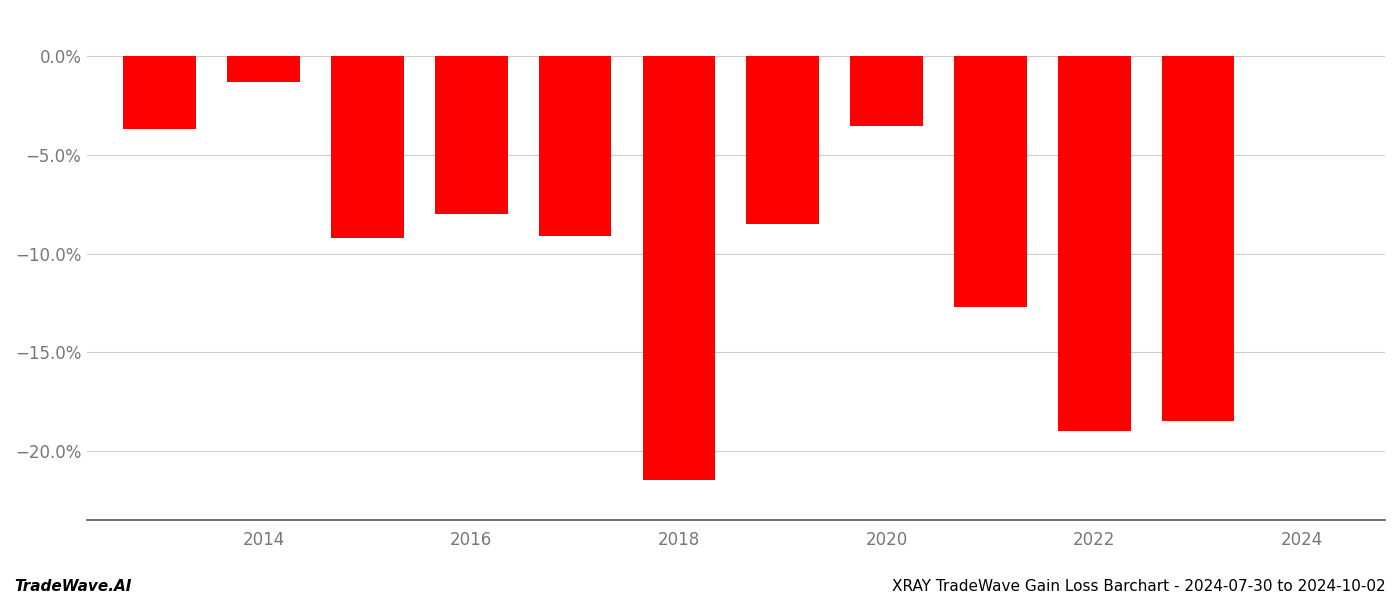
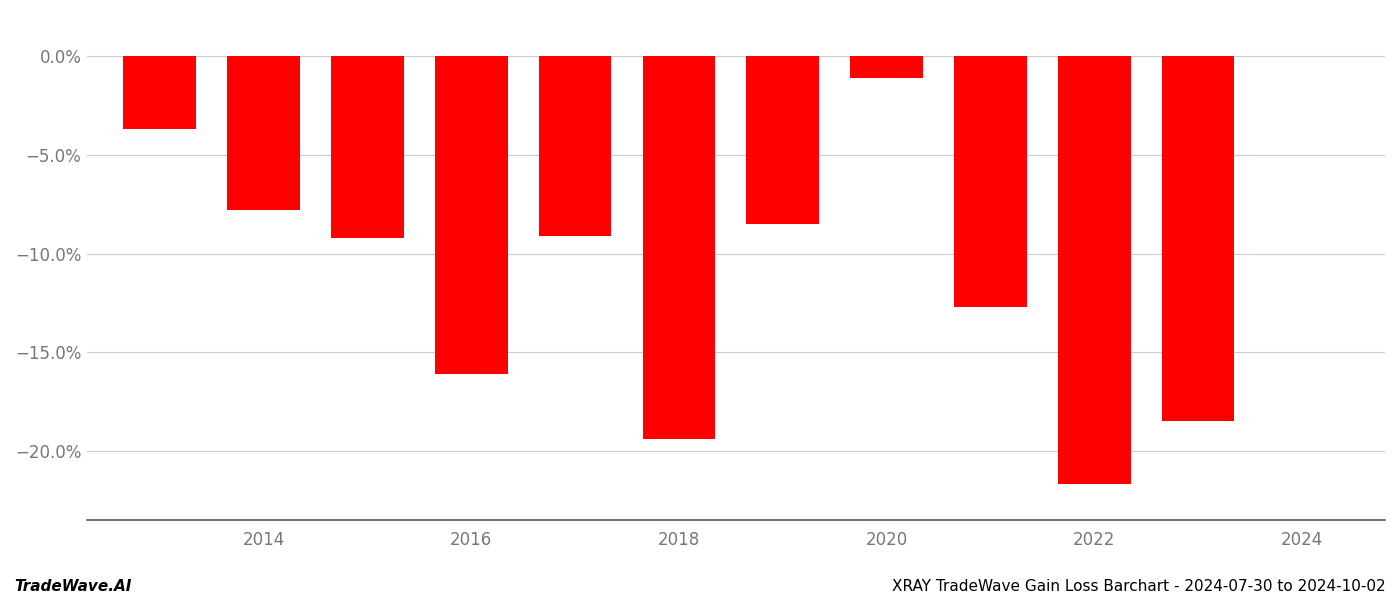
2014: -1.3% -> -7.8%
2016: -8.0% -> -16.1%
2018: -21.5% -> -19.4%
2020: -3.5% -> -1.1%
2022: -19.0% -> -21.7%
